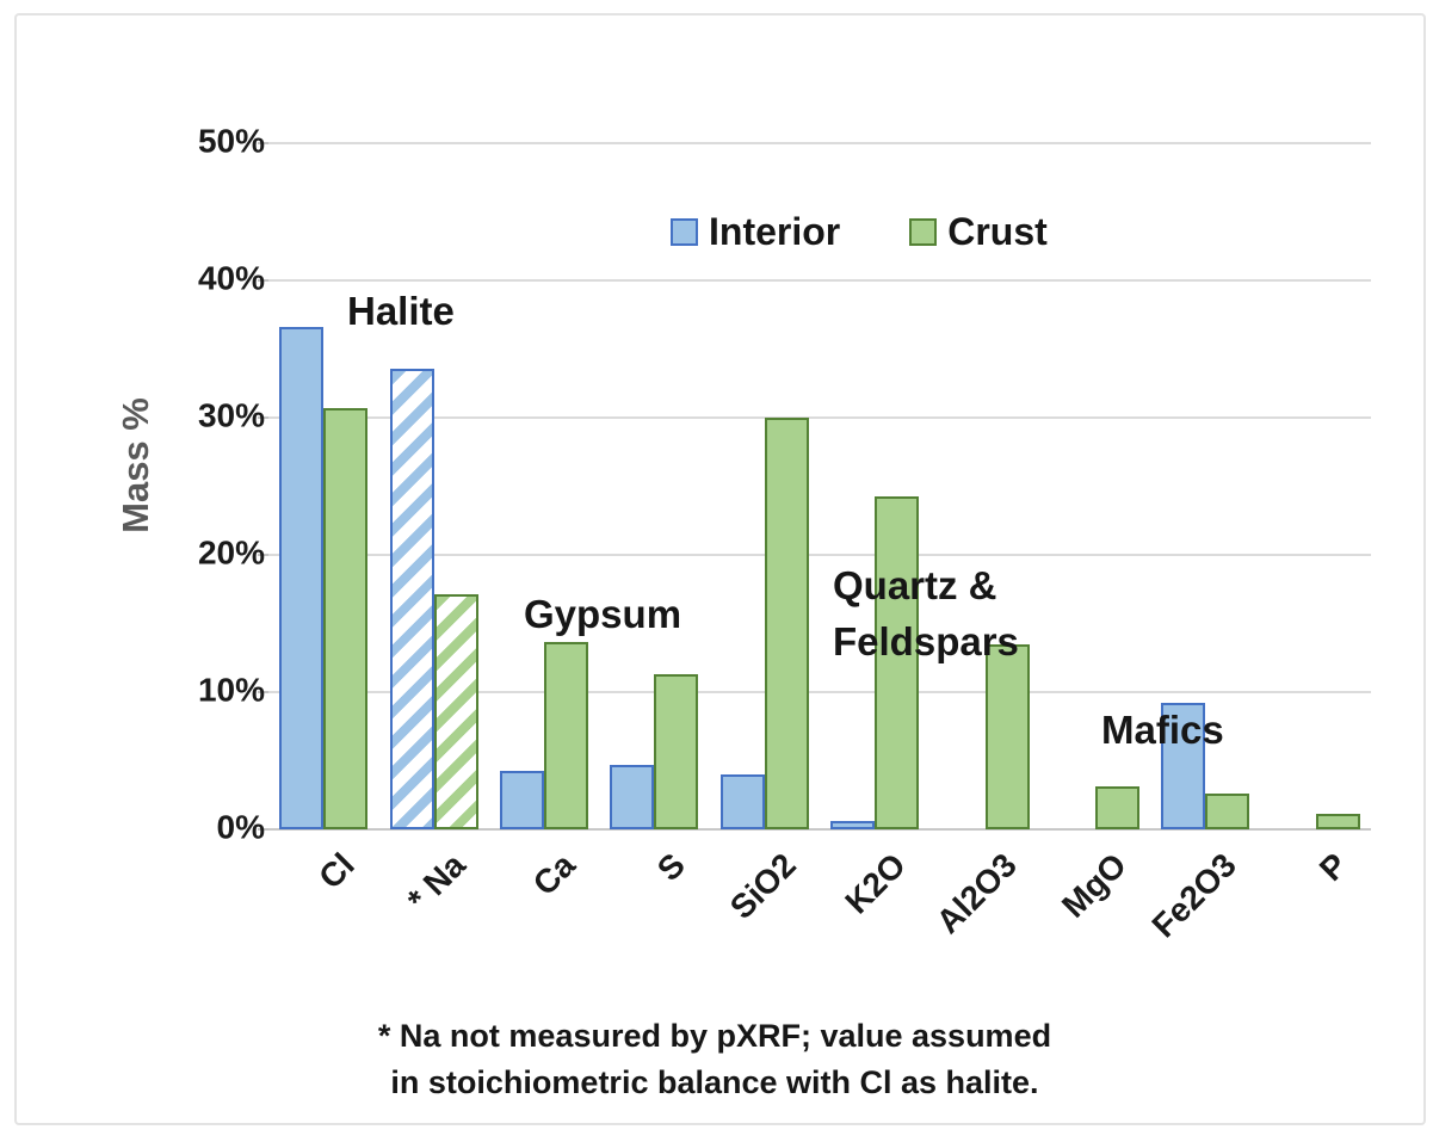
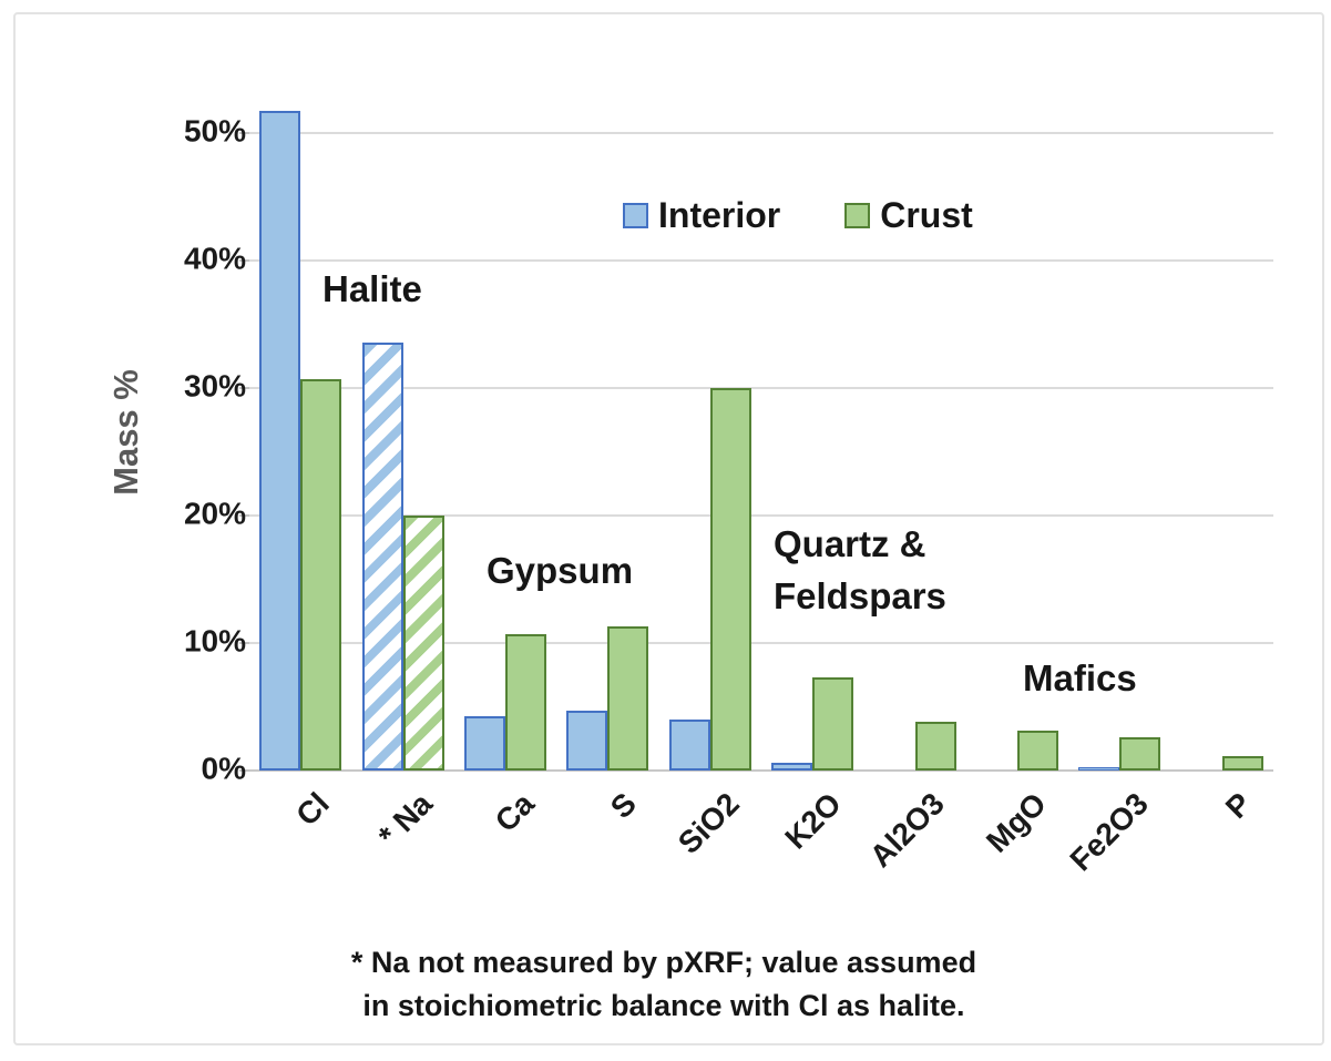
Interior/Cl: 36.6% -> 51.7%
Crust/* Na: 17.1% -> 20.0%
Crust/Ca: 13.6% -> 10.7%
Crust/K2O: 24.2% -> 7.3%
Crust/Al2O3: 13.5% -> 3.8%
Interior/Fe2O3: 9.2% -> 0.3%
